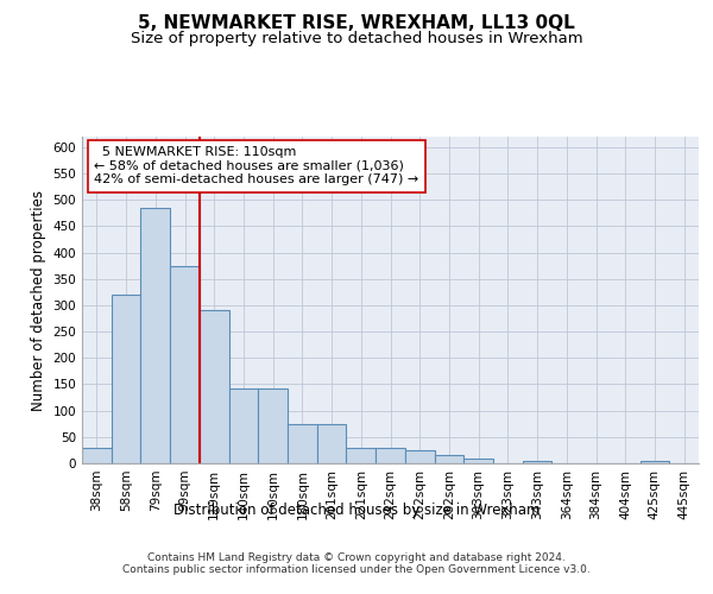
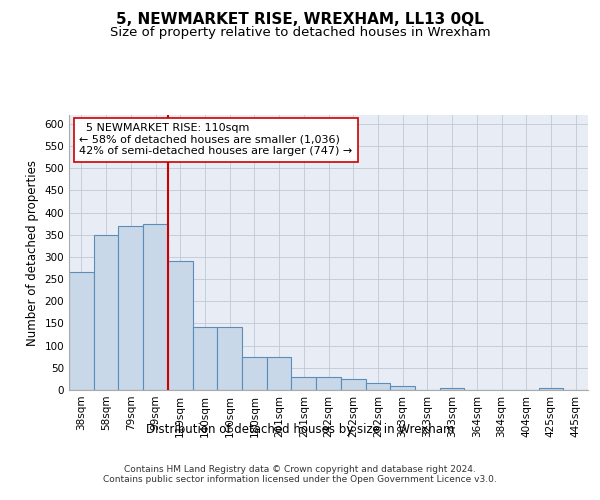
38sqm: 30 -> 265
58sqm: 320 -> 350
79sqm: 485 -> 370
